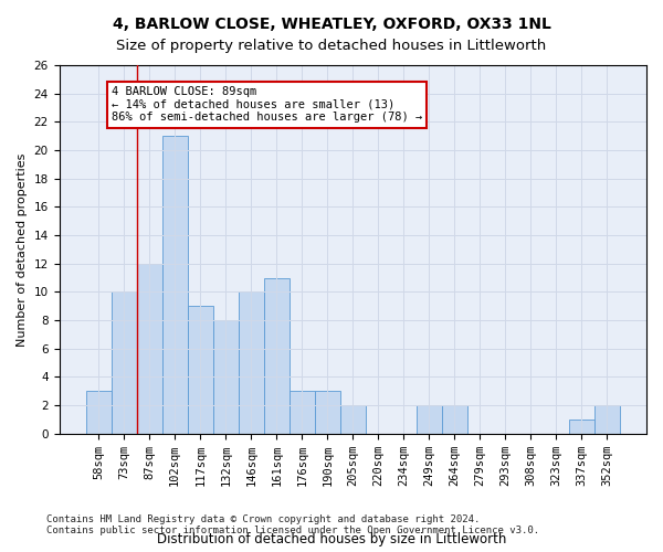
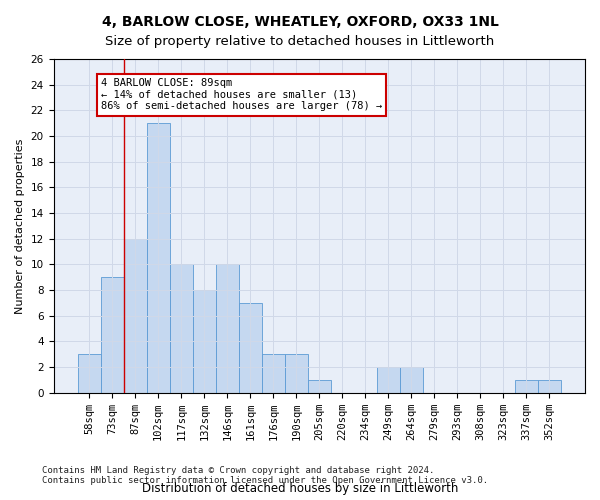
73sqm: 10 -> 9
117sqm: 9 -> 10
161sqm: 11 -> 7
205sqm: 2 -> 1
352sqm: 2 -> 1
